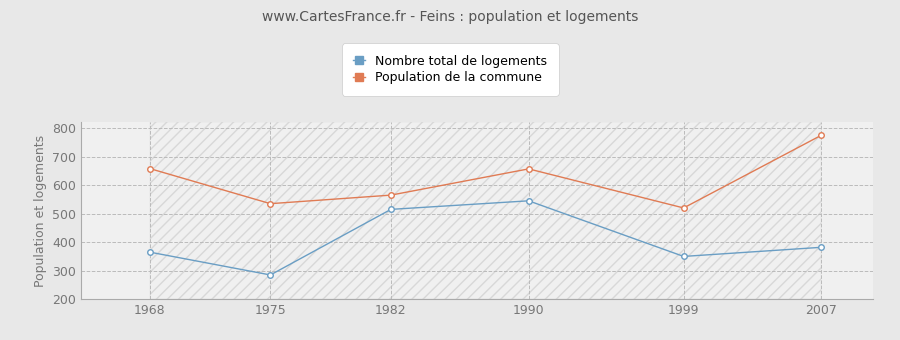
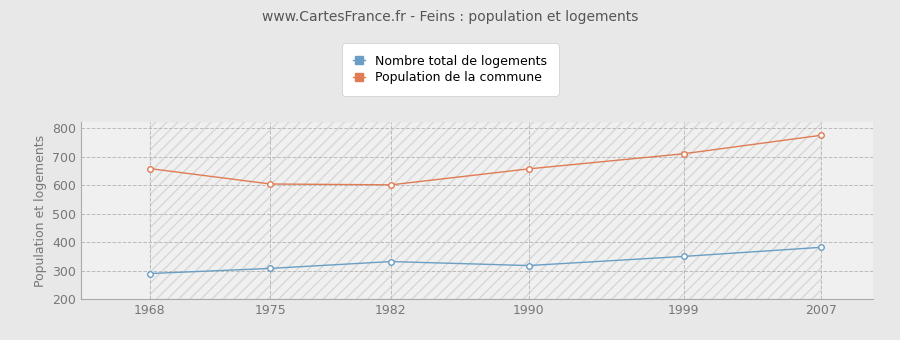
Nombre total de logements/1968: 365 -> 290
Nombre total de logements/1975: 285 -> 308
Population de la commune/1975: 535 -> 604
Nombre total de logements/1982: 515 -> 332
Population de la commune/1982: 565 -> 601
Nombre total de logements/1990: 545 -> 318
Population de la commune/1999: 520 -> 710
